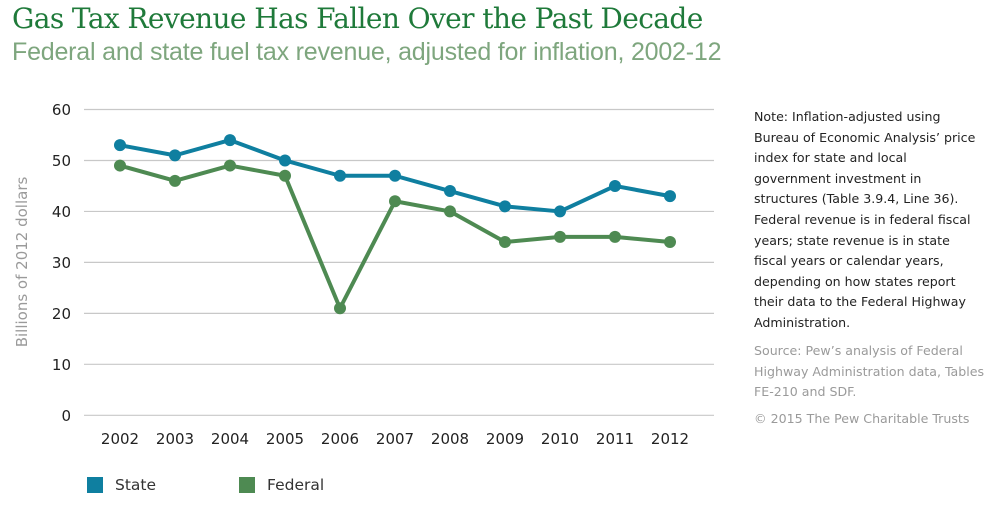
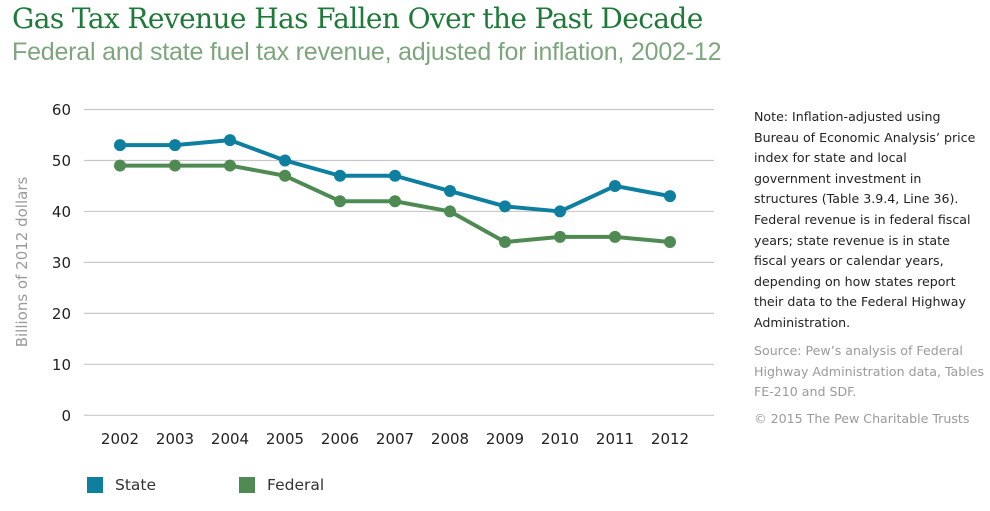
State/2003: 51 -> 53
Federal/2003: 46 -> 49
Federal/2006: 21 -> 42
